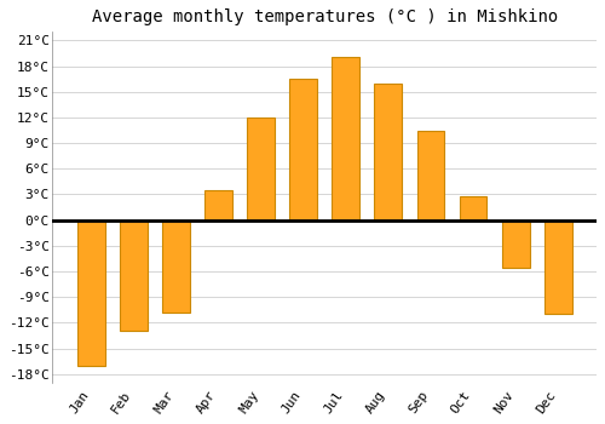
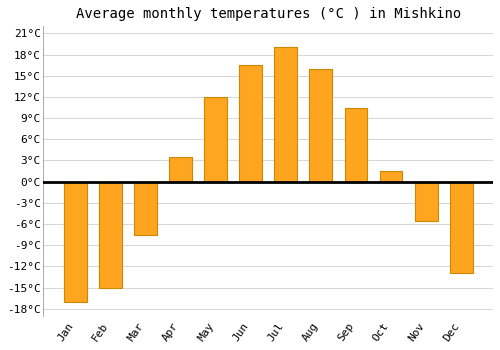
Feb: -13.0°C -> -15.0°C
Mar: -10.8°C -> -7.5°C
Oct: 2.8°C -> 1.5°C
Dec: -11.0°C -> -13.0°C
